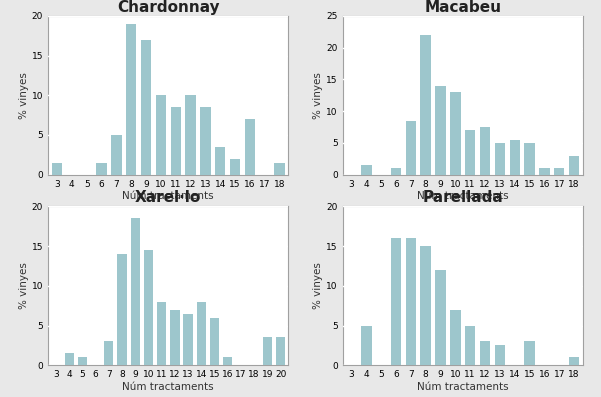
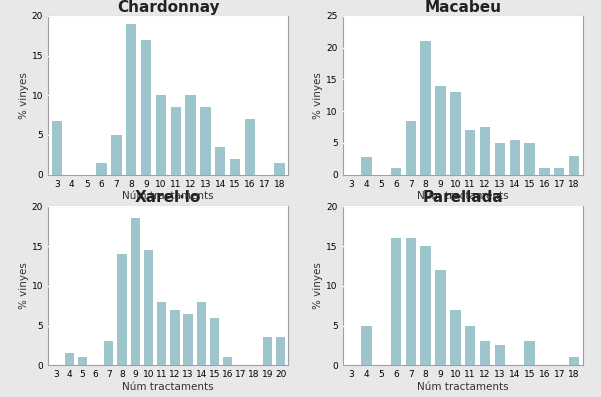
Chardonnay/3: 1.5 -> 6.8
Macabeu/4: 1.5 -> 2.8
Macabeu/8: 22.0 -> 21.0
